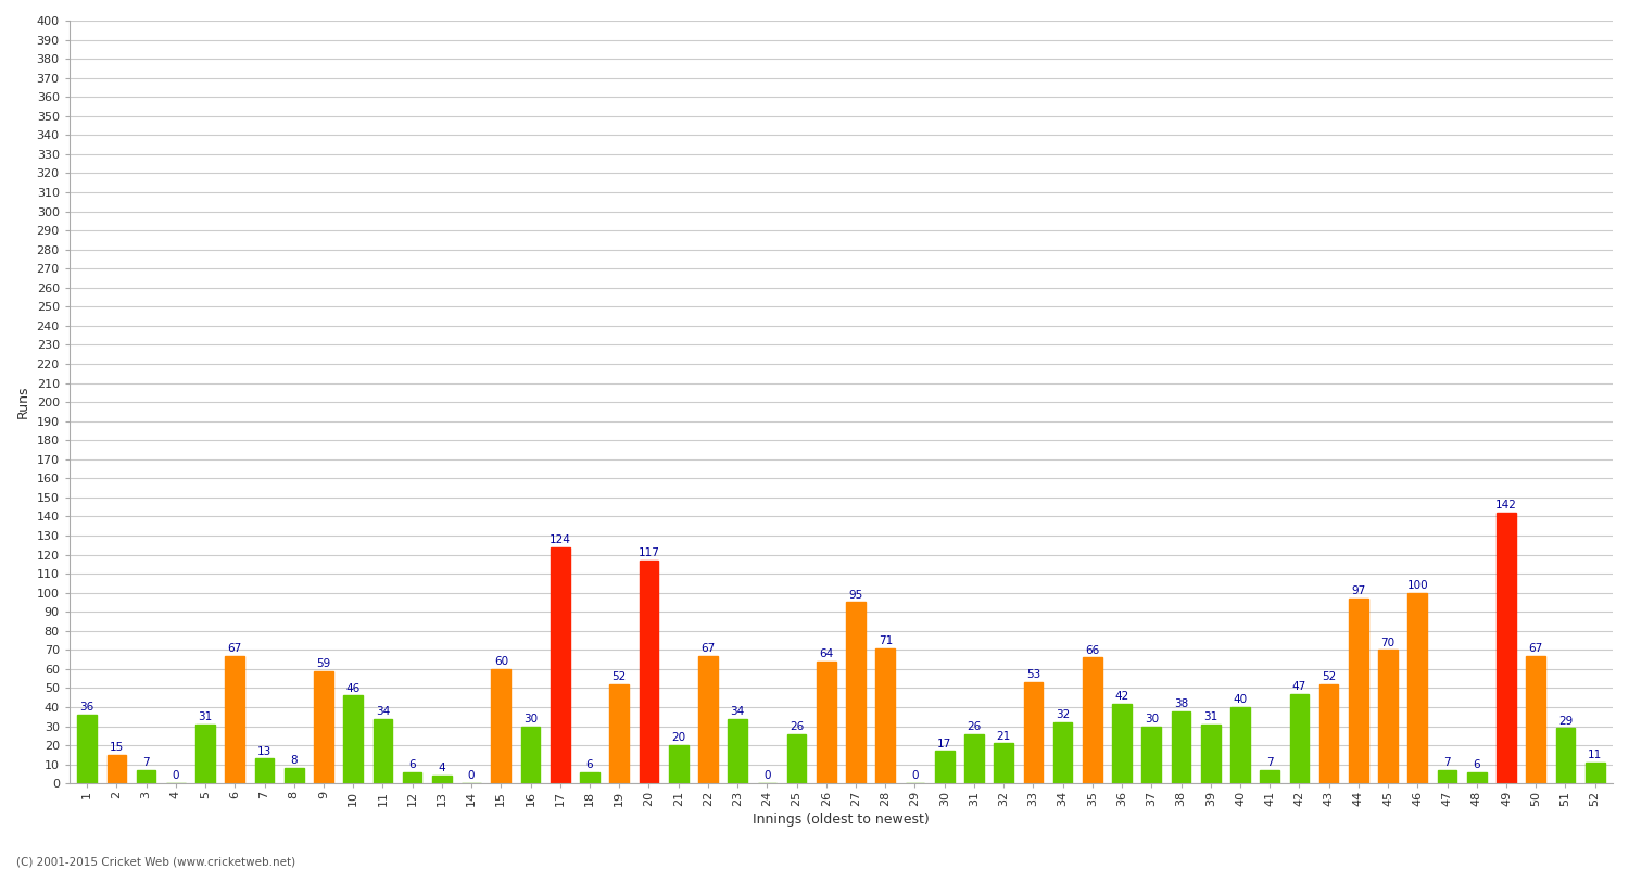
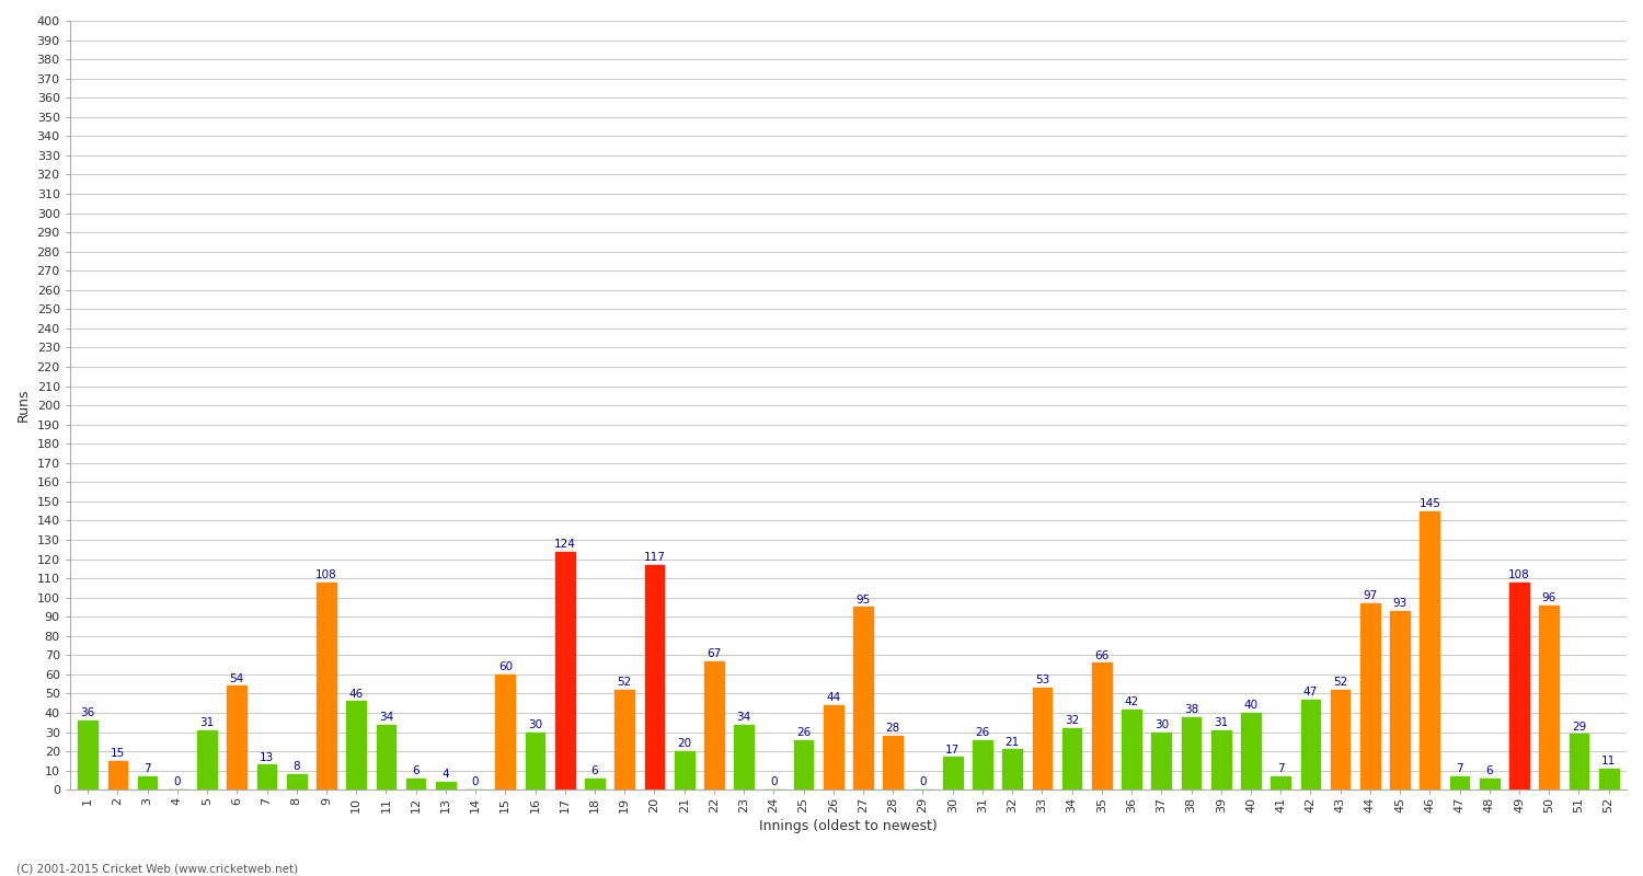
6: 67 -> 54
9: 59 -> 108
26: 64 -> 44
28: 71 -> 28
45: 70 -> 93
46: 100 -> 145
49: 142 -> 108
50: 67 -> 96
